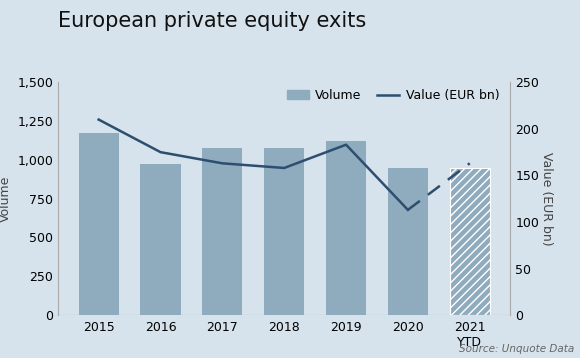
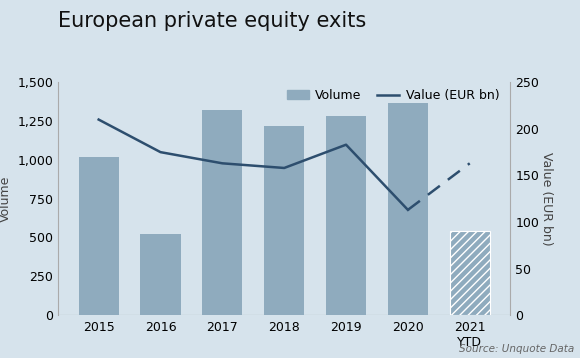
Volume/2015: 1,180 -> 1,020
Volume/2016: 980 -> 520
Volume/2017: 1,080 -> 1,320
Volume/2018: 1,080 -> 1,220
Volume/2019: 1,120 -> 1,280
Volume/2020: 950 -> 1,370
Volume/2021 YTD: 950 -> 540
